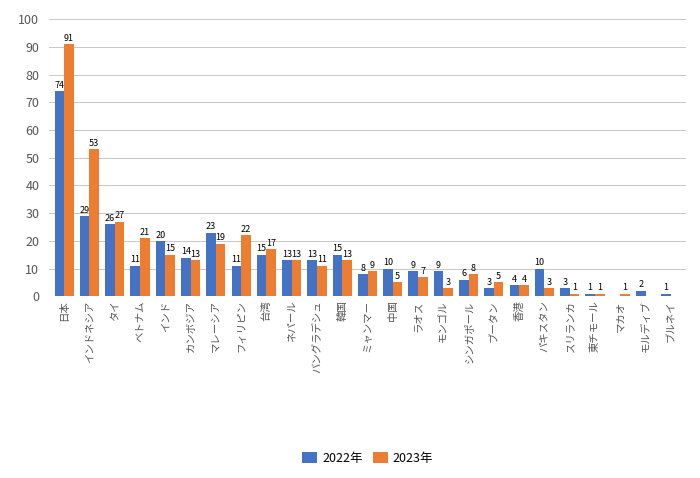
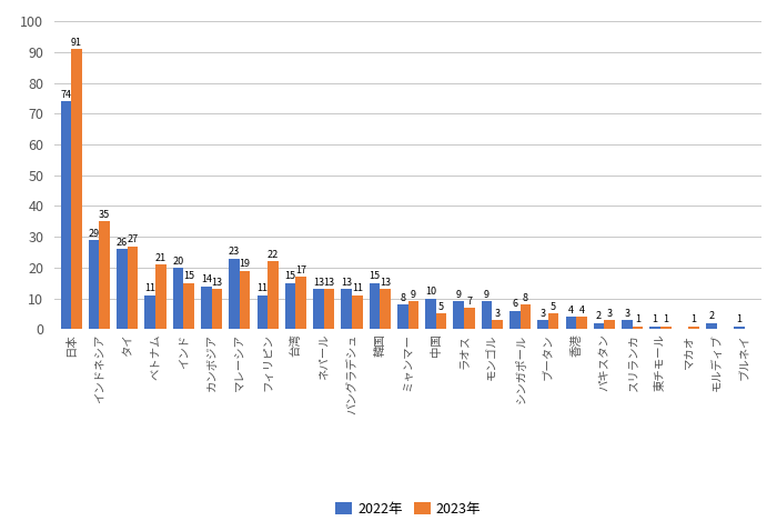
2023年/インドネシア: 53 -> 35
2022年/パキスタン: 10 -> 2
